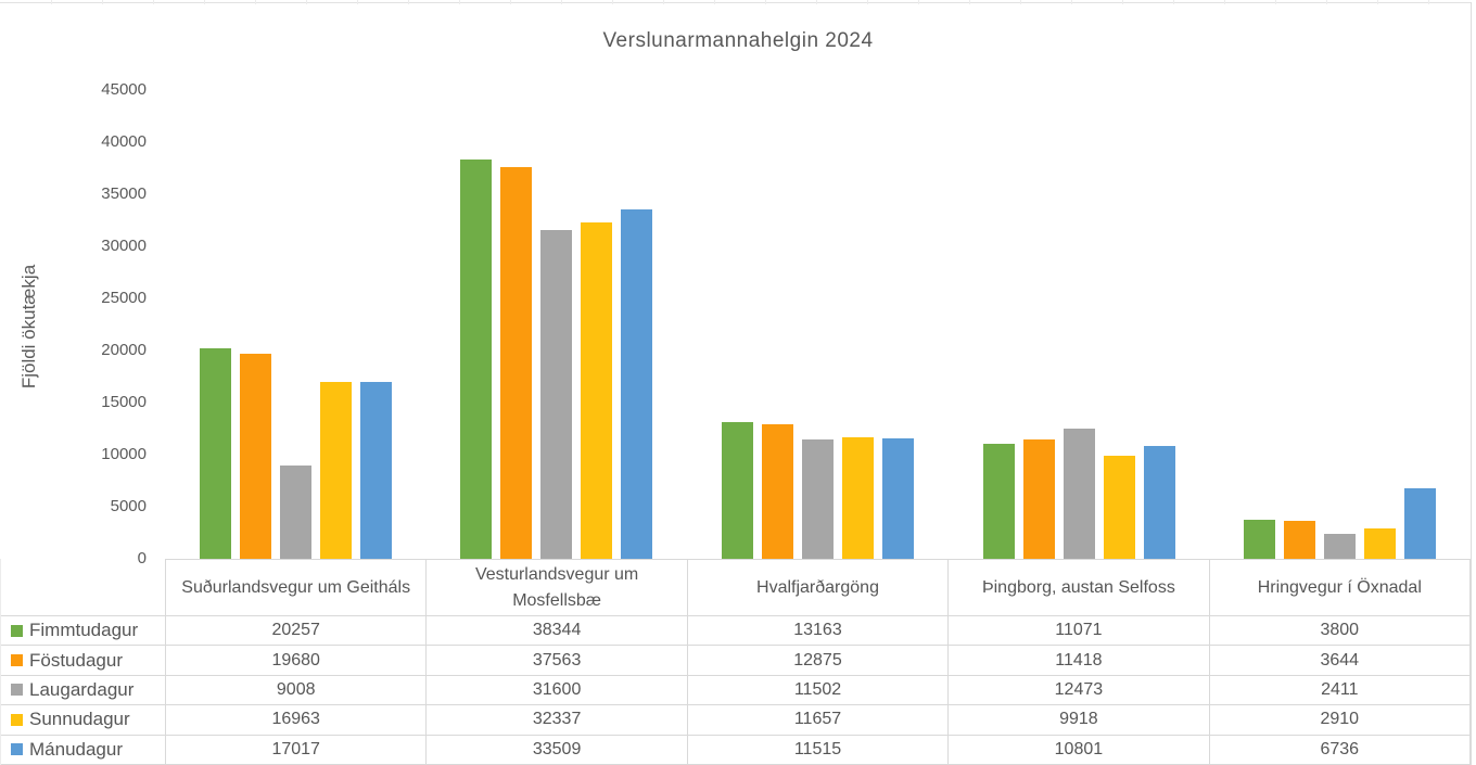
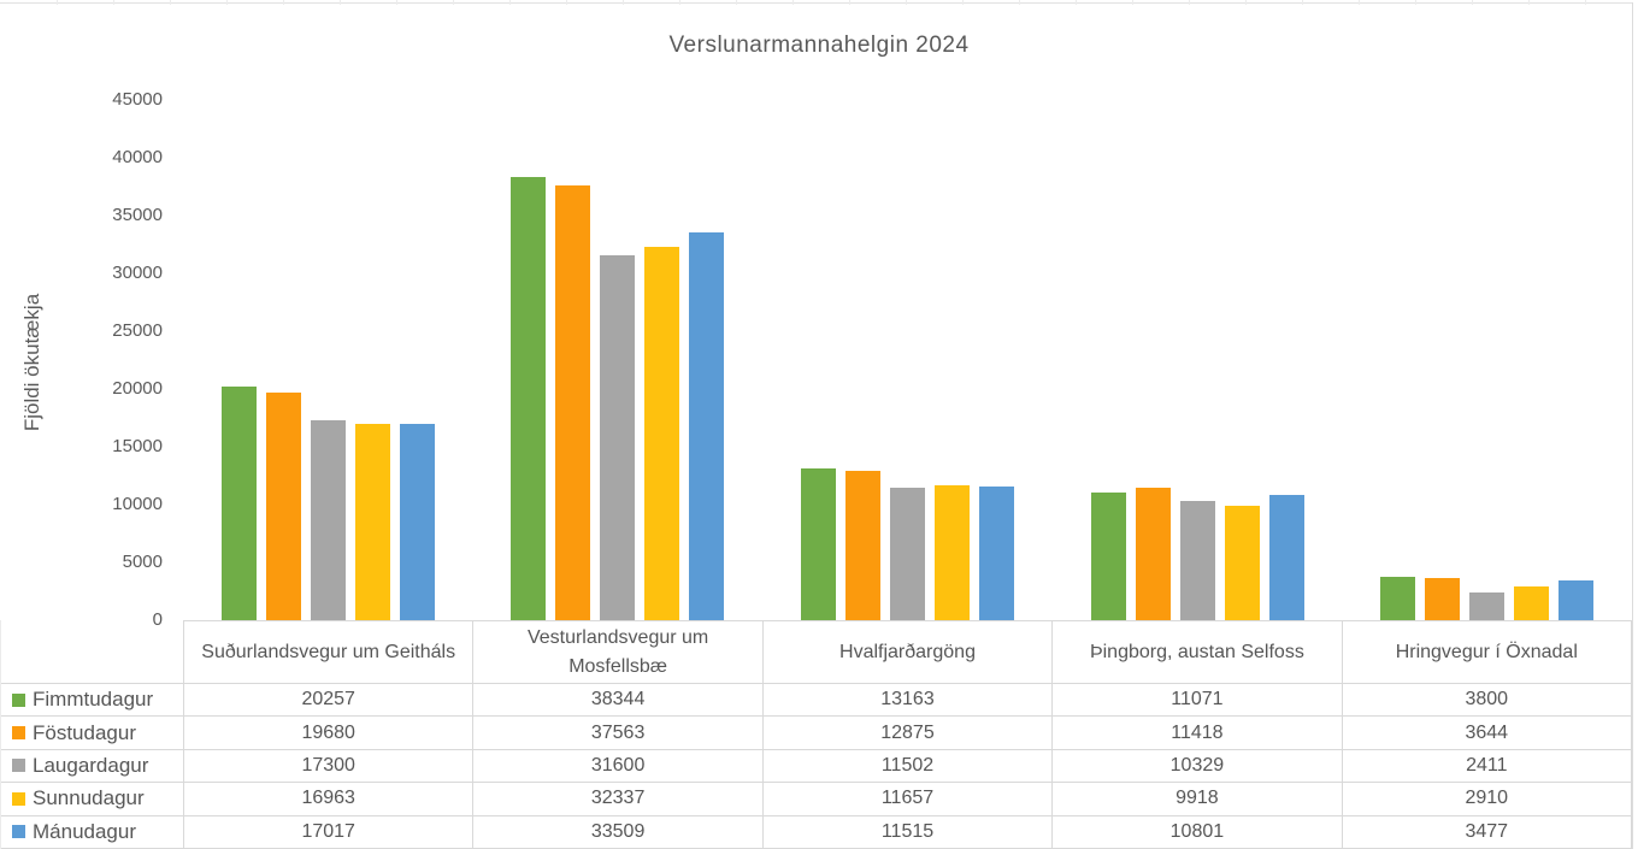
Laugardagur/Suðurlandsvegur um Geitháls: 9008 -> 17300
Laugardagur/Þingborg, austan Selfoss: 12473 -> 10329
Mánudagur/Hringvegur í Öxnadal: 6736 -> 3477
